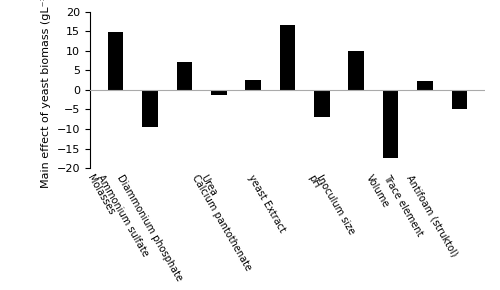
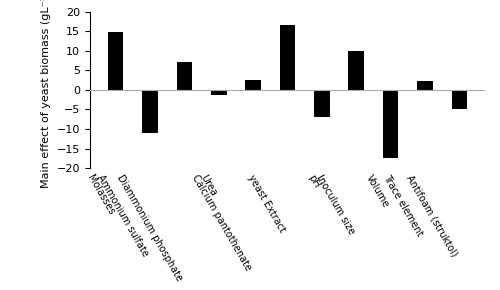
Ammonium sulfate: -9.5 -> -11.0
